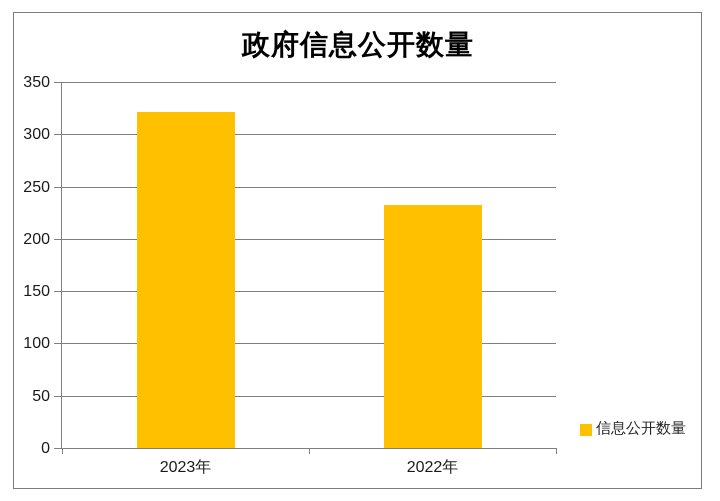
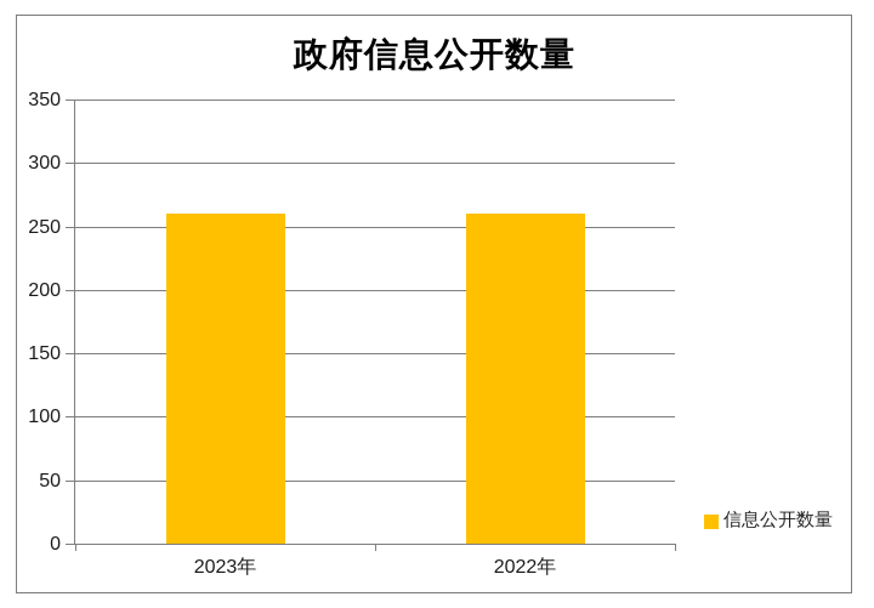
2023年: 321 -> 260
2022年: 232 -> 260
